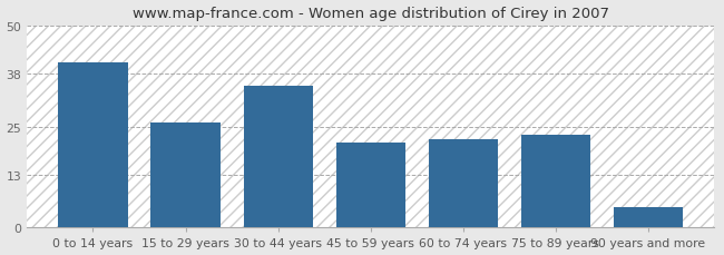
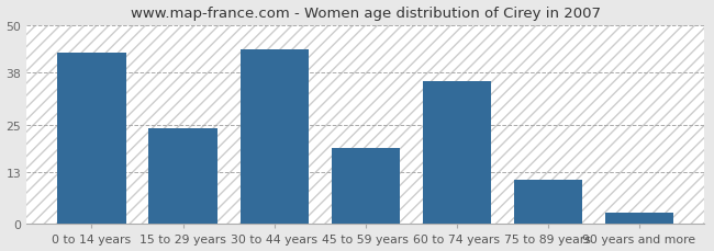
0 to 14 years: 41 -> 43
15 to 29 years: 26 -> 24
30 to 44 years: 35 -> 44
45 to 59 years: 21 -> 19
60 to 74 years: 22 -> 36
75 to 89 years: 23 -> 11
90 years and more: 5 -> 3
